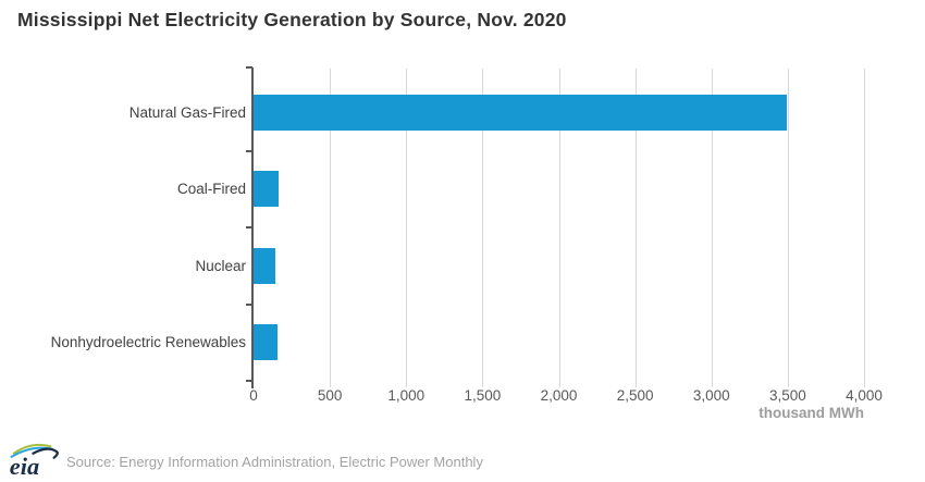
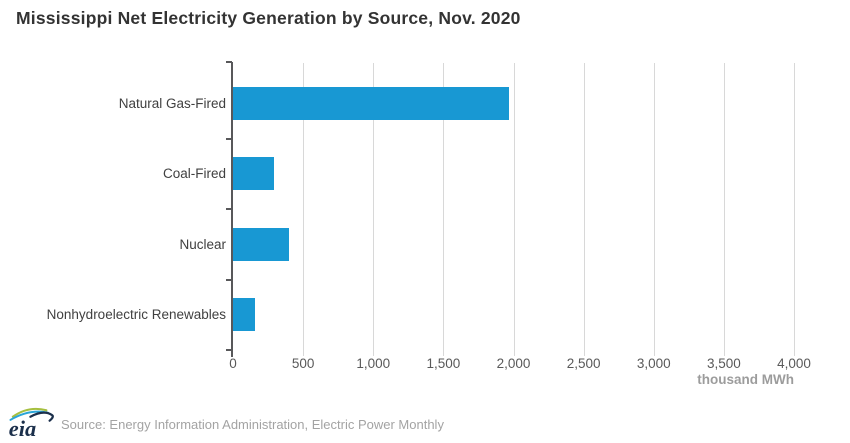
Natural Gas-Fired: 3490 -> 1970
Coal-Fired: 160 -> 290
Nuclear: 140 -> 400
